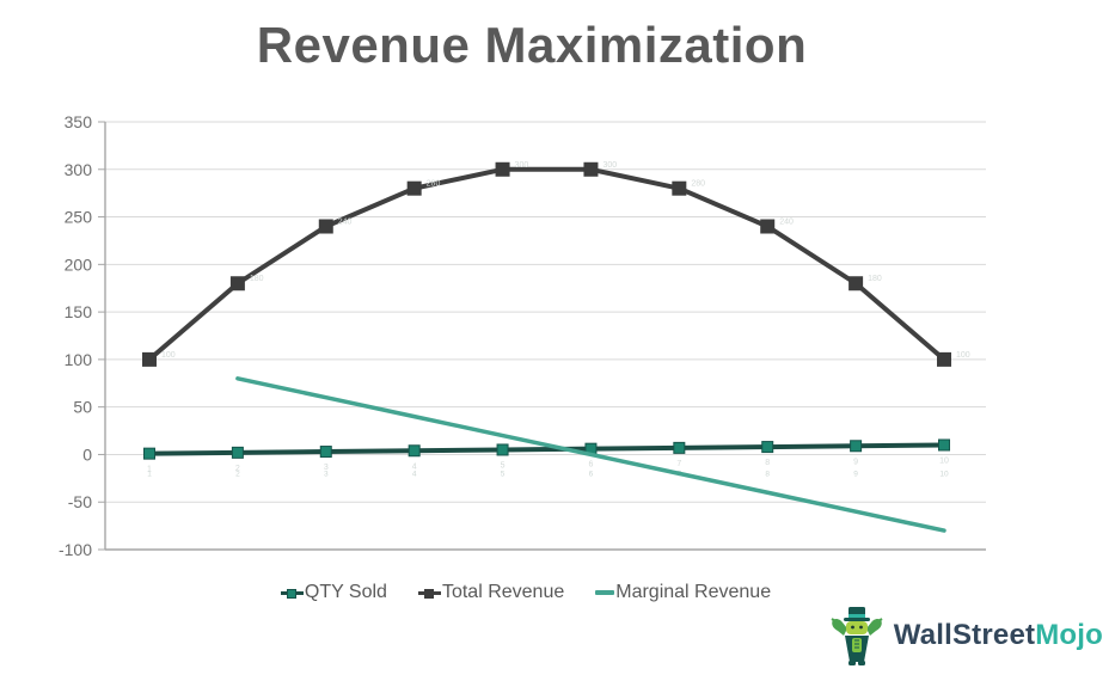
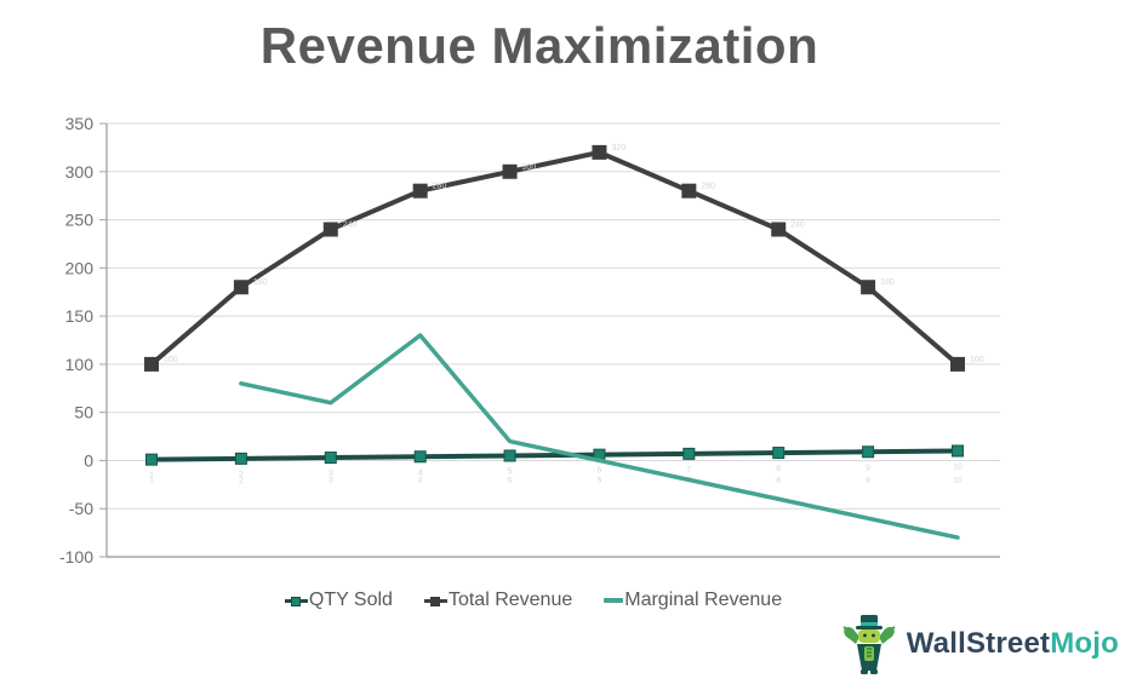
Marginal Revenue/4: 40 -> 130
Total Revenue/6: 300 -> 320
